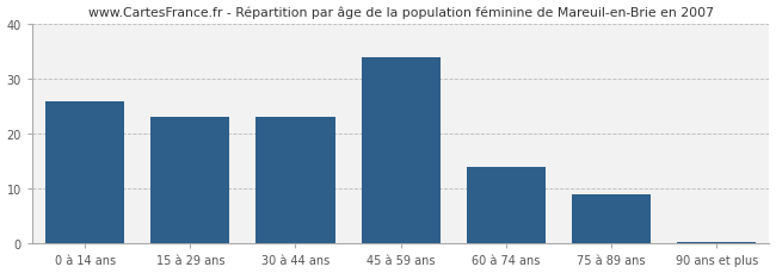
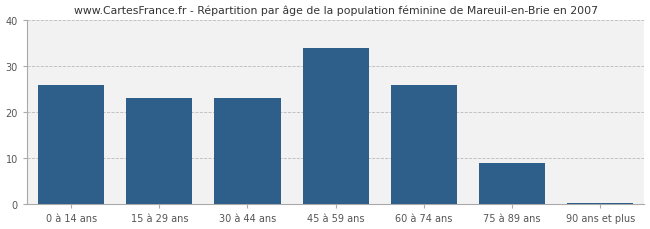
60 à 74 ans: 14.0 -> 26.0
